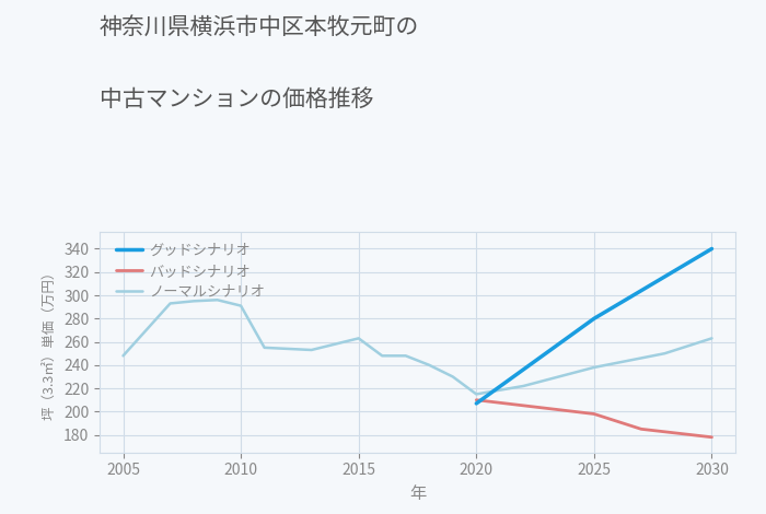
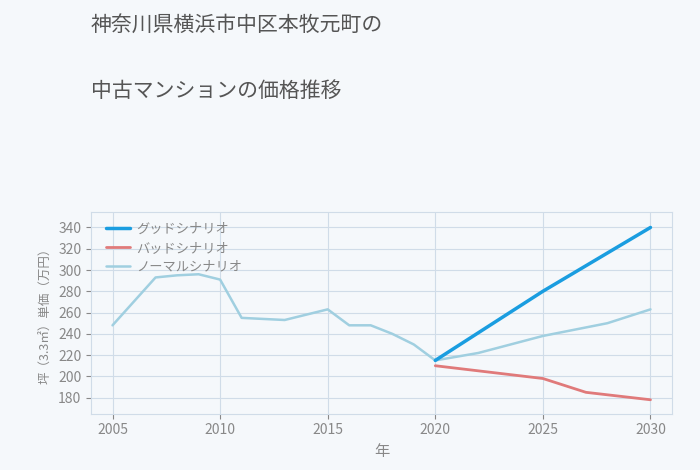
グッドシナリオ/2020: 207 -> 215
